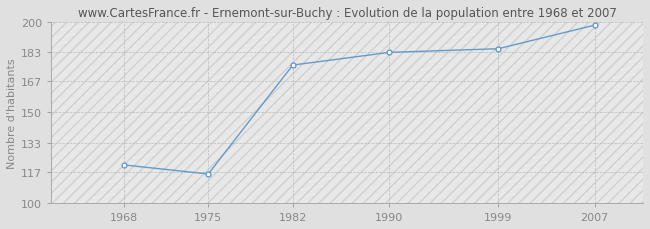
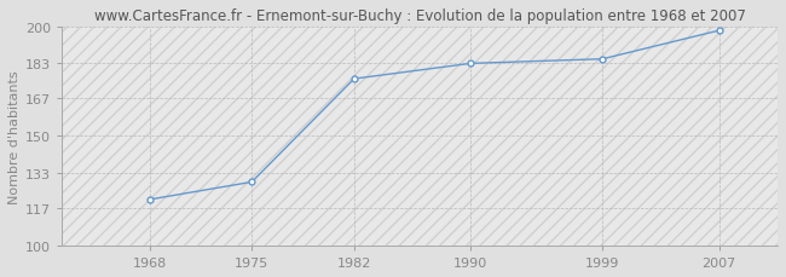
1975: 116 -> 129
